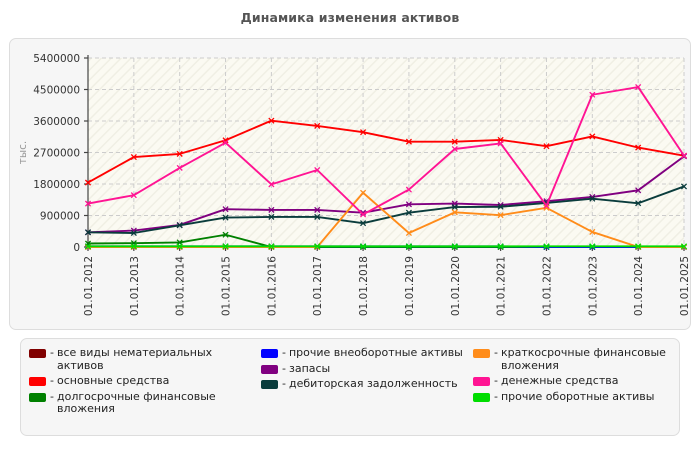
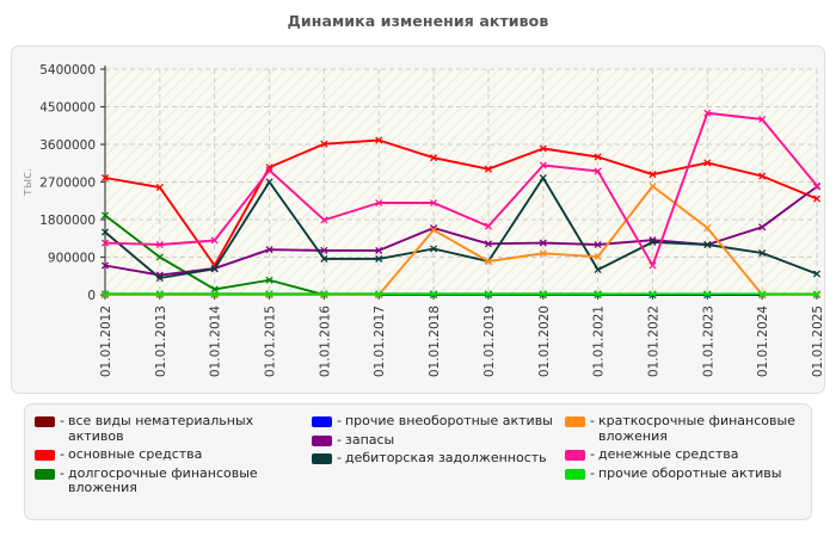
основные средства/01.01.2012: 1800000 -> 2800000
долгосрочные финансовые вложения/01.01.2012: 100000 -> 1900000
запасы/01.01.2012: 400000 -> 700000
дебиторская задолженность/01.01.2012: 400000 -> 1500000
долгосрочные финансовые вложения/01.01.2013: 100000 -> 900000
денежные средства/01.01.2013: 1500000 -> 1200000
основные средства/01.01.2014: 2700000 -> 700000
денежные средства/01.01.2014: 2300000 -> 1300000
дебиторская задолженность/01.01.2015: 800000 -> 2700000
основные средства/01.01.2017: 3500000 -> 3700000
запасы/01.01.2018: 1000000 -> 1600000
дебиторская задолженность/01.01.2018: 700000 -> 1100000
денежные средства/01.01.2018: 900000 -> 2200000
дебиторская задолженность/01.01.2019: 1000000 -> 800000
краткосрочные финансовые вложения/01.01.2019: 400000 -> 800000
основные средства/01.01.2020: 3000000 -> 3500000
дебиторская задолженность/01.01.2020: 1100000 -> 2800000
денежные средства/01.01.2020: 2800000 -> 3100000
основные средства/01.01.2021: 3100000 -> 3300000
дебиторская задолженность/01.01.2021: 1200000 -> 600000
краткосрочные финансовые вложения/01.01.2022: 1100000 -> 2600000
денежные средства/01.01.2022: 1200000 -> 700000
запасы/01.01.2023: 1400000 -> 1200000
дебиторская задолженность/01.01.2023: 1400000 -> 1200000
краткосрочные финансовые вложения/01.01.2023: 400000 -> 1600000
дебиторская задолженность/01.01.2024: 1200000 -> 1000000
денежные средства/01.01.2024: 4600000 -> 4200000
основные средства/01.01.2025: 2600000 -> 2300000
дебиторская задолженность/01.01.2025: 1700000 -> 500000
